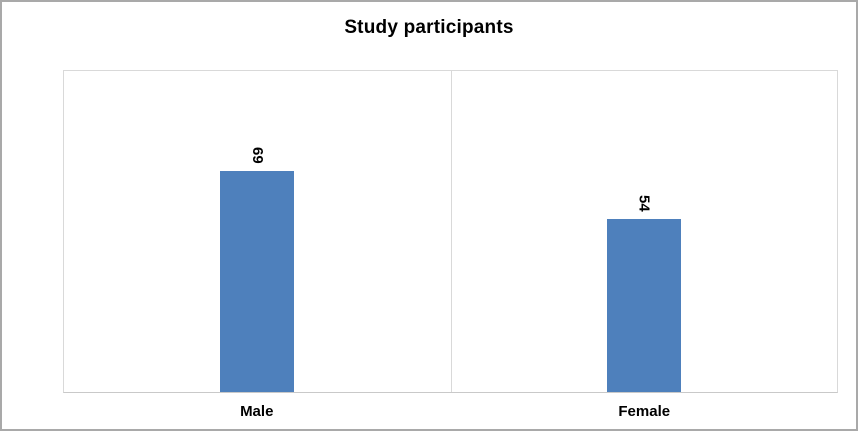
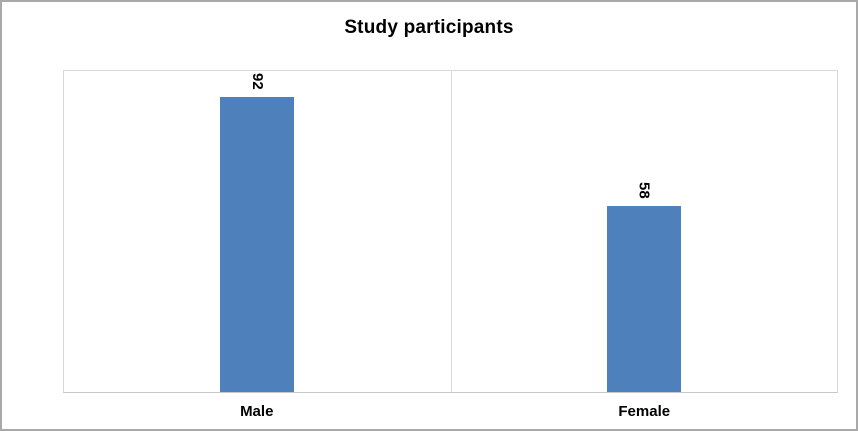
Male: 69 -> 92
Female: 54 -> 58
